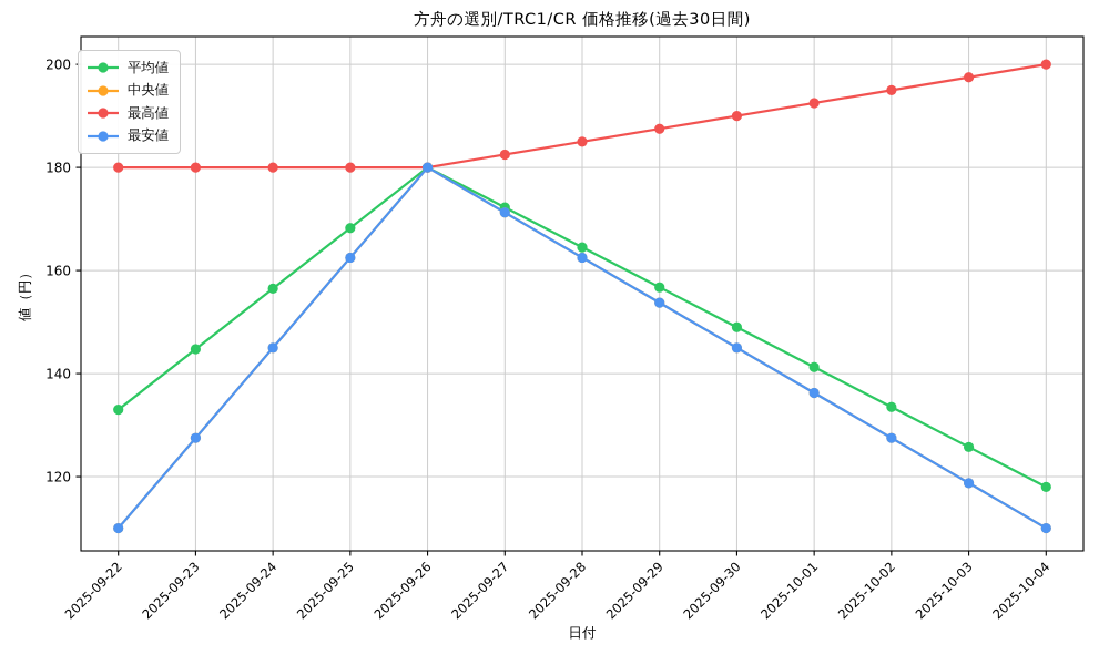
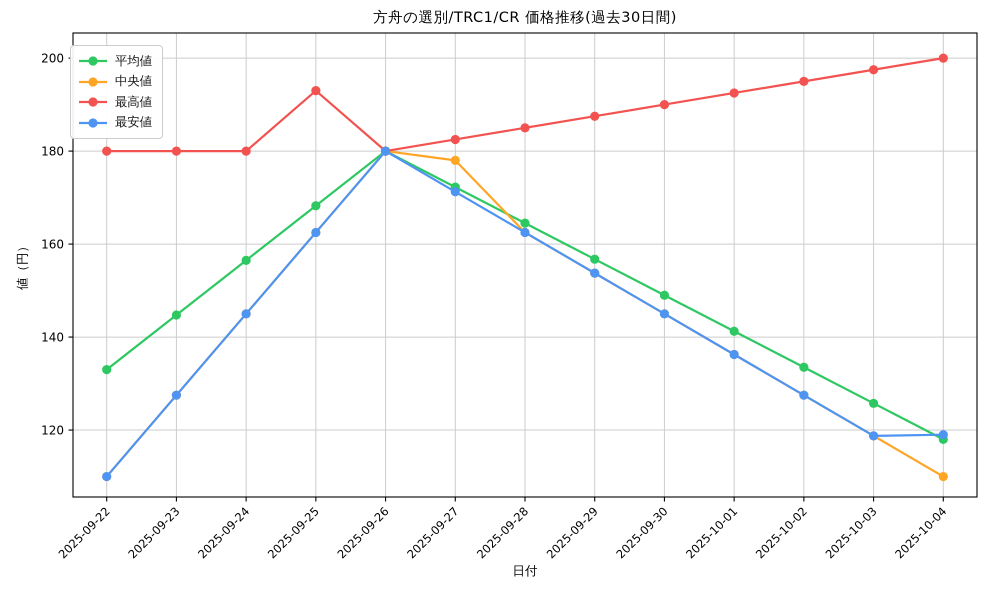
最高値/2025-09-25: 180 -> 193
中央値/2025-09-27: 171 -> 178
最安値/2025-10-04: 110 -> 119
